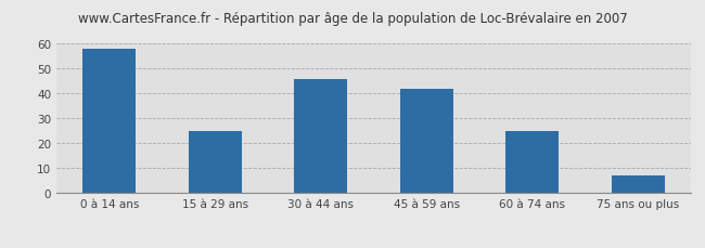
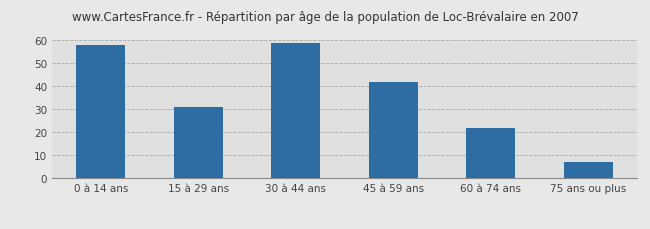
15 à 29 ans: 25 -> 31
30 à 44 ans: 46 -> 59
60 à 74 ans: 25 -> 22
